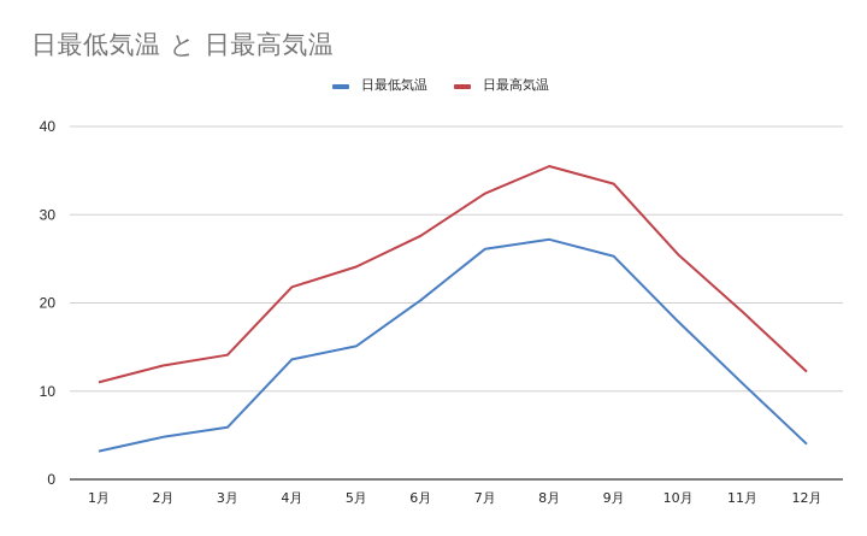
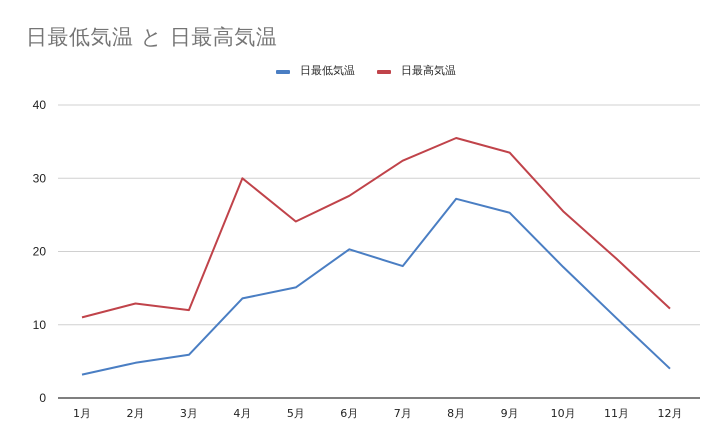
日最高気温/3月: 14 -> 12
日最高気温/4月: 22 -> 30
日最低気温/7月: 26 -> 18
